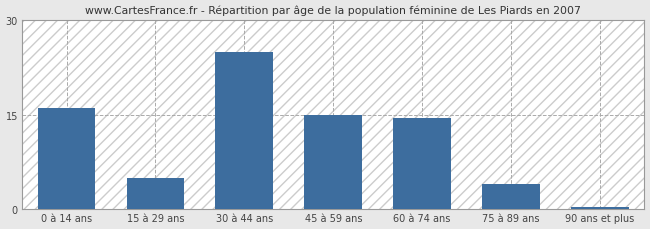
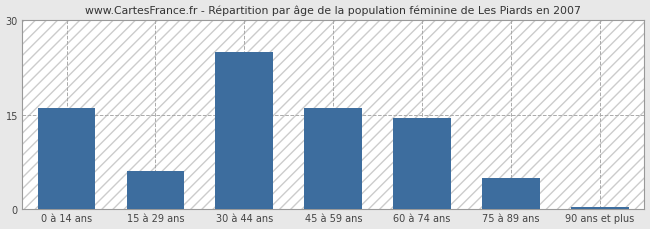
15 à 29 ans: 5.0 -> 6.0
45 à 59 ans: 15.0 -> 16.0
75 à 89 ans: 4.0 -> 5.0
